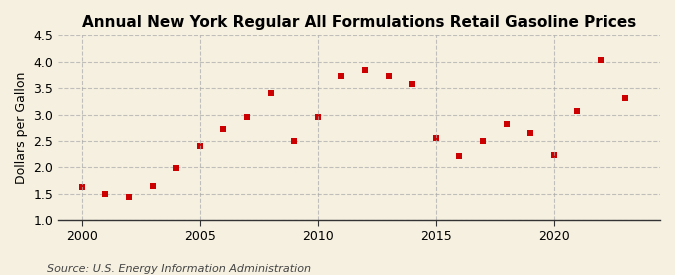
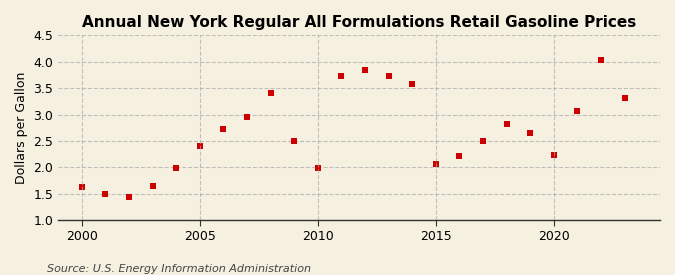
2010: 2.95 -> 1.98
2015: 2.55 -> 2.06
